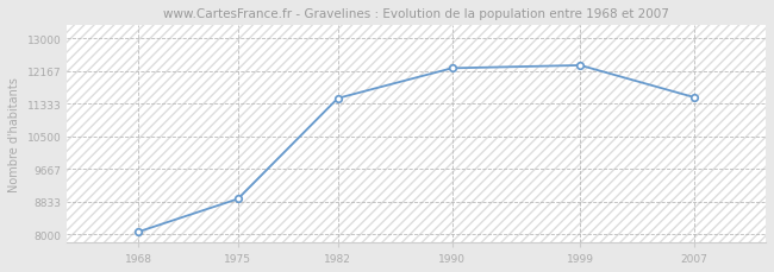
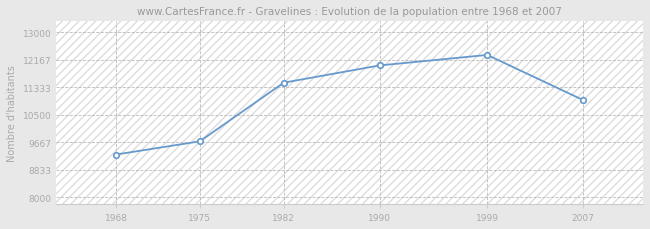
1968: 8070 -> 9300
1975: 8910 -> 9700
1990: 12240 -> 12000
2007: 11500 -> 10950
